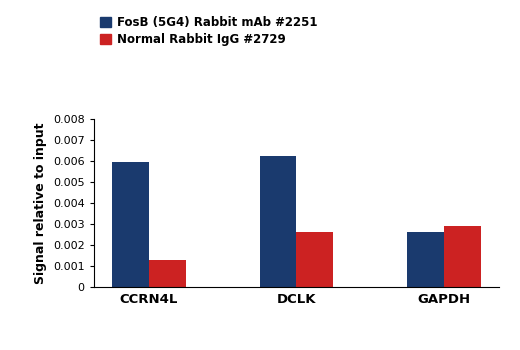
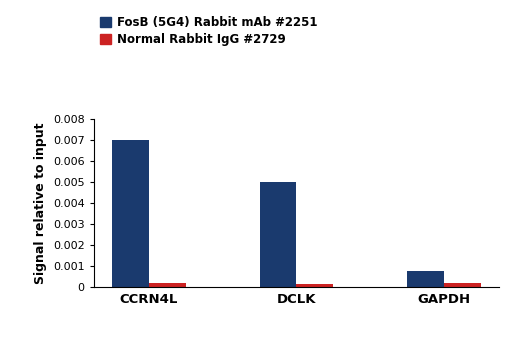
FosB (5G4) Rabbit mAb #2251/CCRN4L: 0.00595 -> 0.00700
Normal Rabbit IgG #2729/CCRN4L: 0.00130 -> 0.00018
FosB (5G4) Rabbit mAb #2251/DCLK: 0.00625 -> 0.00500
Normal Rabbit IgG #2729/DCLK: 0.00260 -> 0.00013
FosB (5G4) Rabbit mAb #2251/GAPDH: 0.00260 -> 0.00075
Normal Rabbit IgG #2729/GAPDH: 0.00290 -> 0.00018
